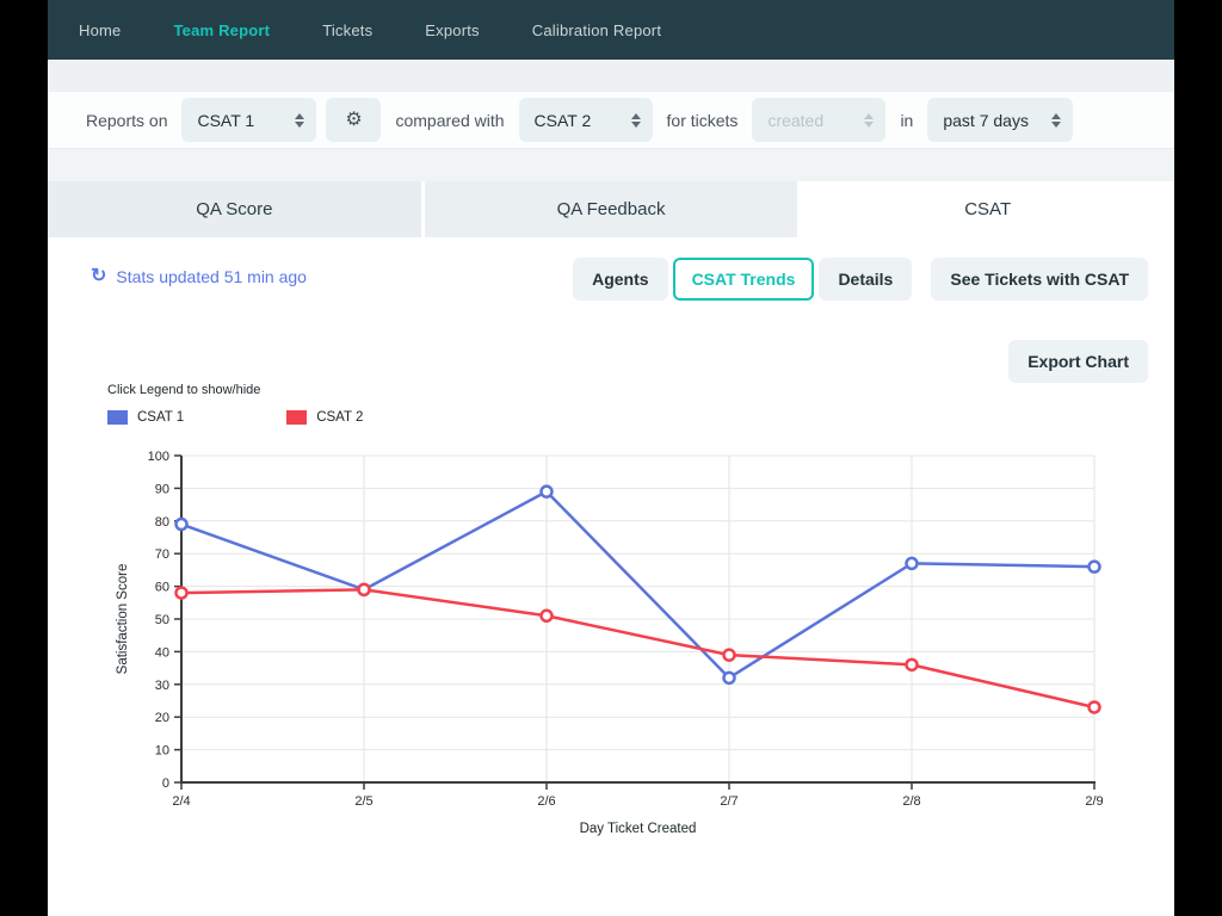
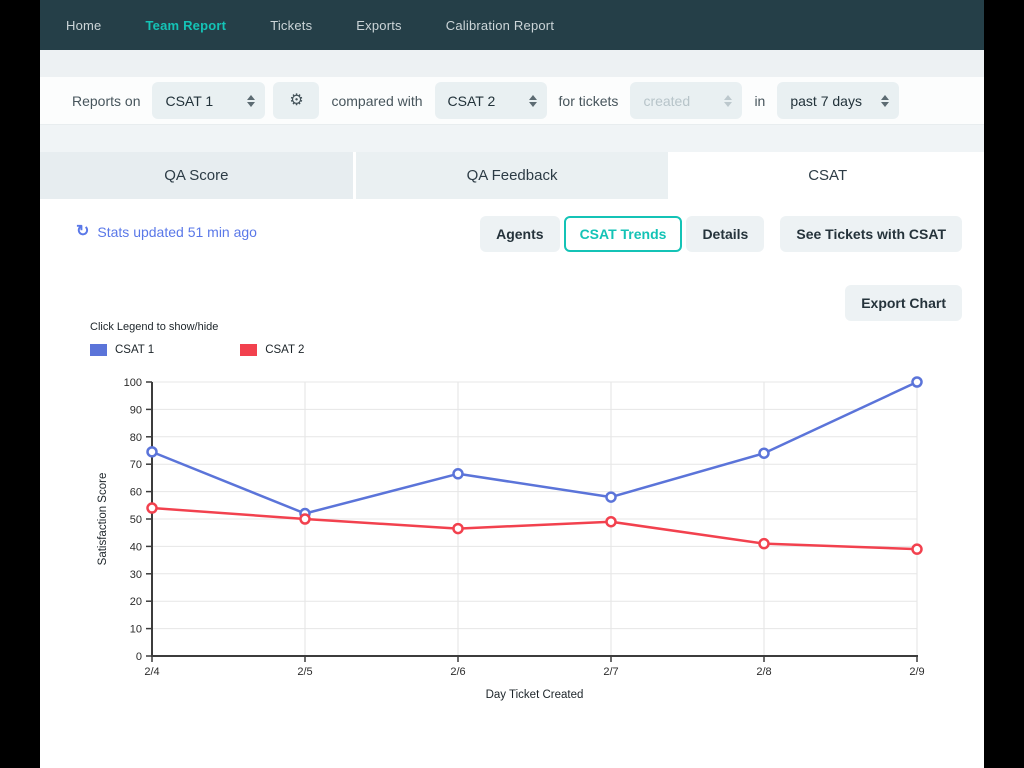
CSAT 1/2/4: 79 -> 74
CSAT 2/2/4: 58 -> 54
CSAT 1/2/5: 59 -> 52
CSAT 2/2/5: 59 -> 50
CSAT 1/2/6: 89 -> 66
CSAT 2/2/6: 51 -> 46
CSAT 1/2/7: 32 -> 58
CSAT 2/2/7: 39 -> 49
CSAT 1/2/8: 67 -> 74
CSAT 2/2/8: 36 -> 41
CSAT 1/2/9: 66 -> 100
CSAT 2/2/9: 23 -> 39
